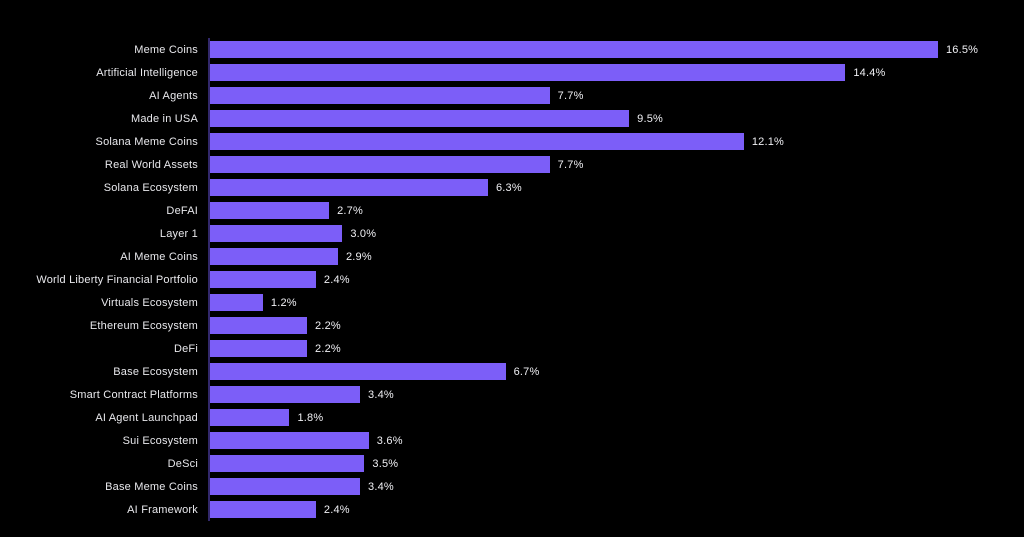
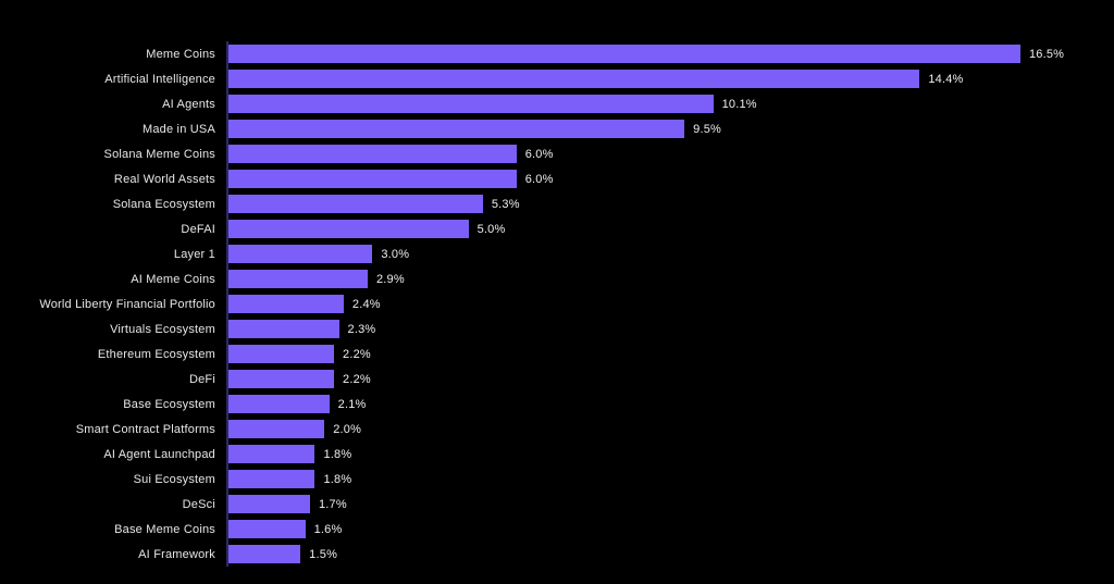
AI Agents: 7.7% -> 10.1%
Solana Meme Coins: 12.1% -> 6.0%
Real World Assets: 7.7% -> 6.0%
Solana Ecosystem: 6.3% -> 5.3%
DeFAI: 2.7% -> 5.0%
Virtuals Ecosystem: 1.2% -> 2.3%
Base Ecosystem: 6.7% -> 2.1%
Smart Contract Platforms: 3.4% -> 2.0%
Sui Ecosystem: 3.6% -> 1.8%
DeSci: 3.5% -> 1.7%
Base Meme Coins: 3.4% -> 1.6%
AI Framework: 2.4% -> 1.5%
